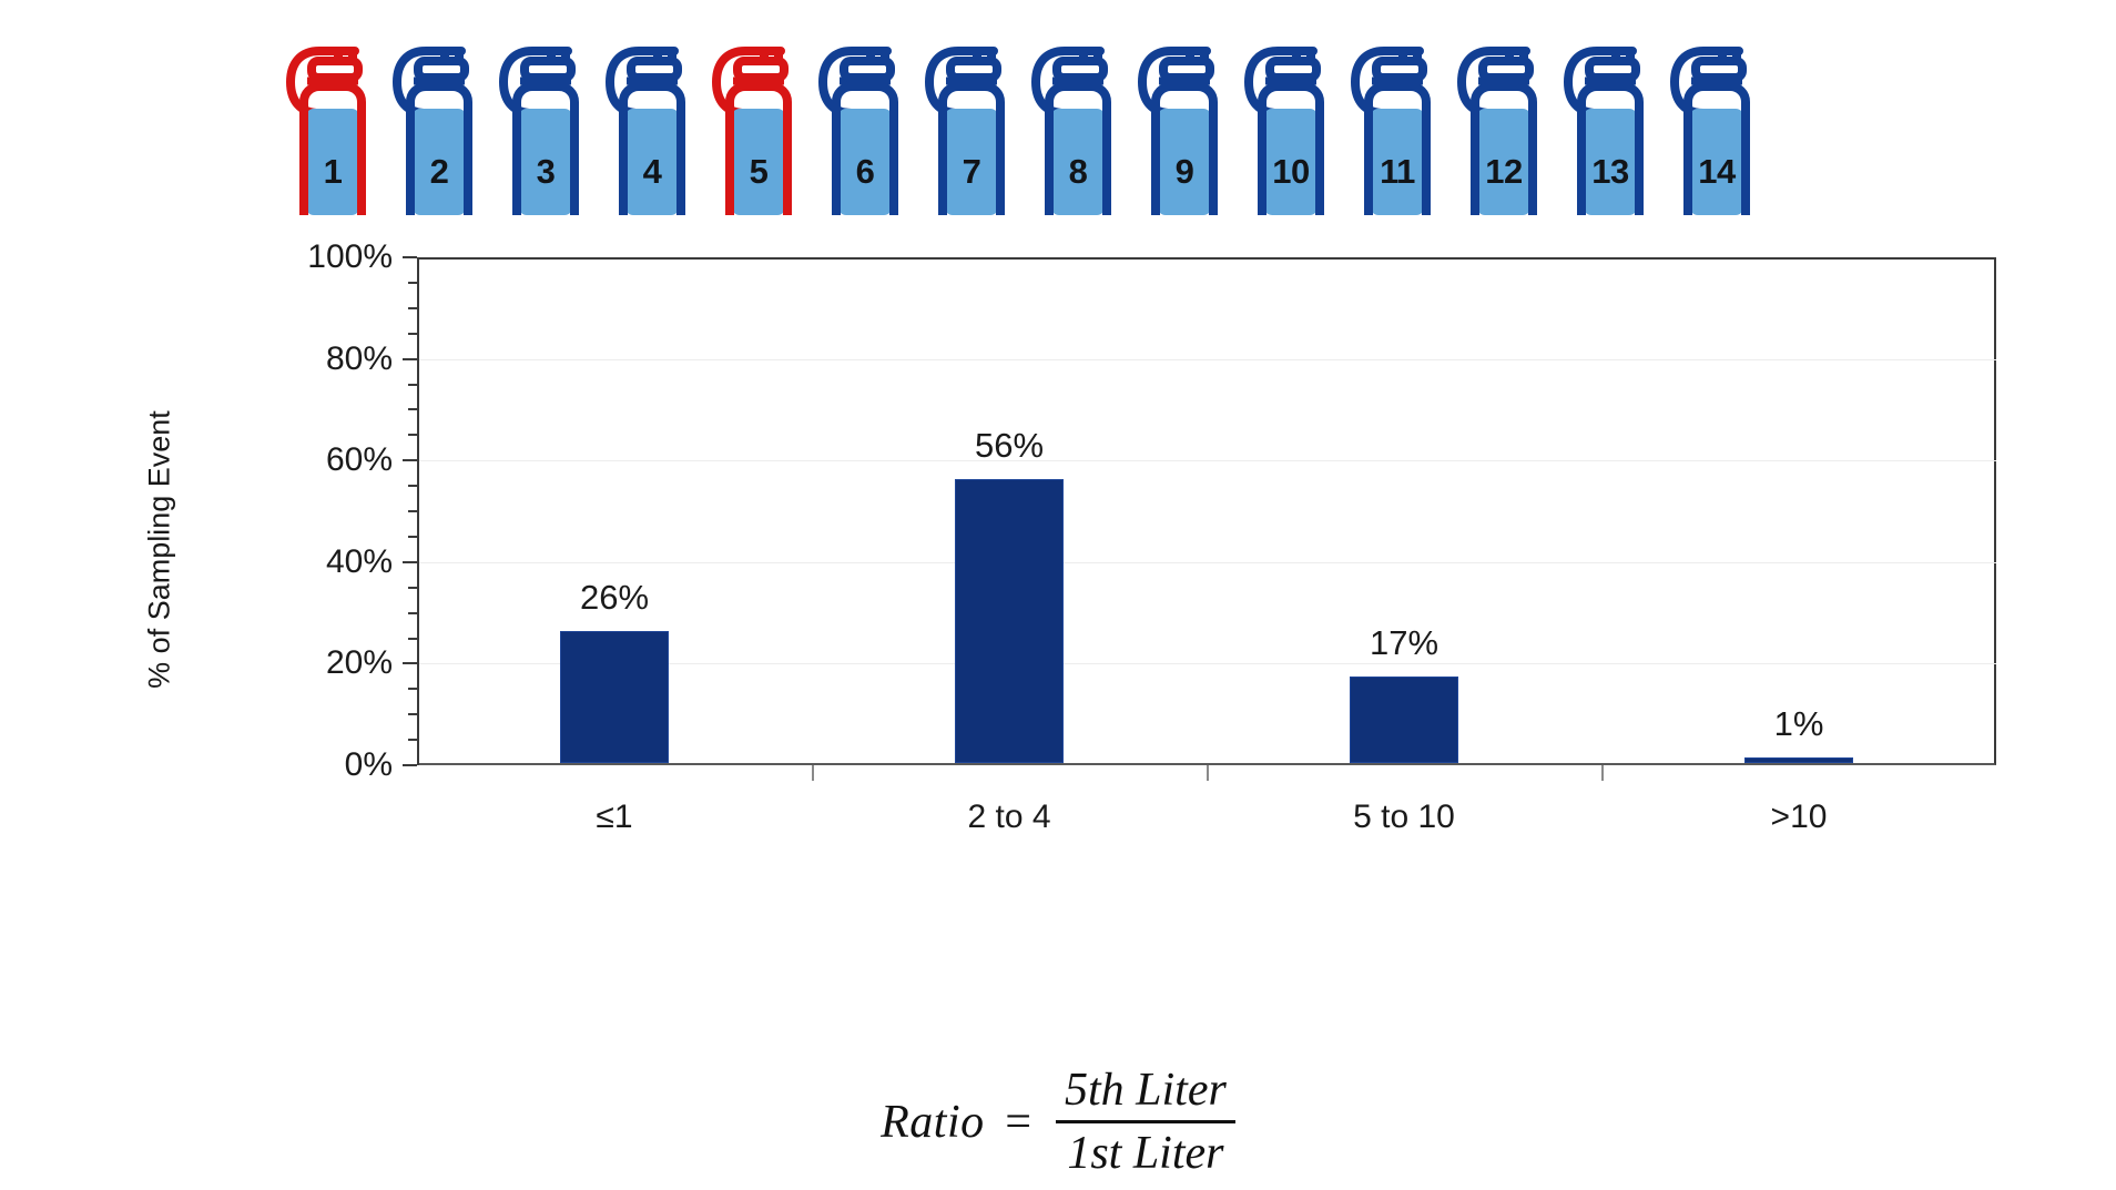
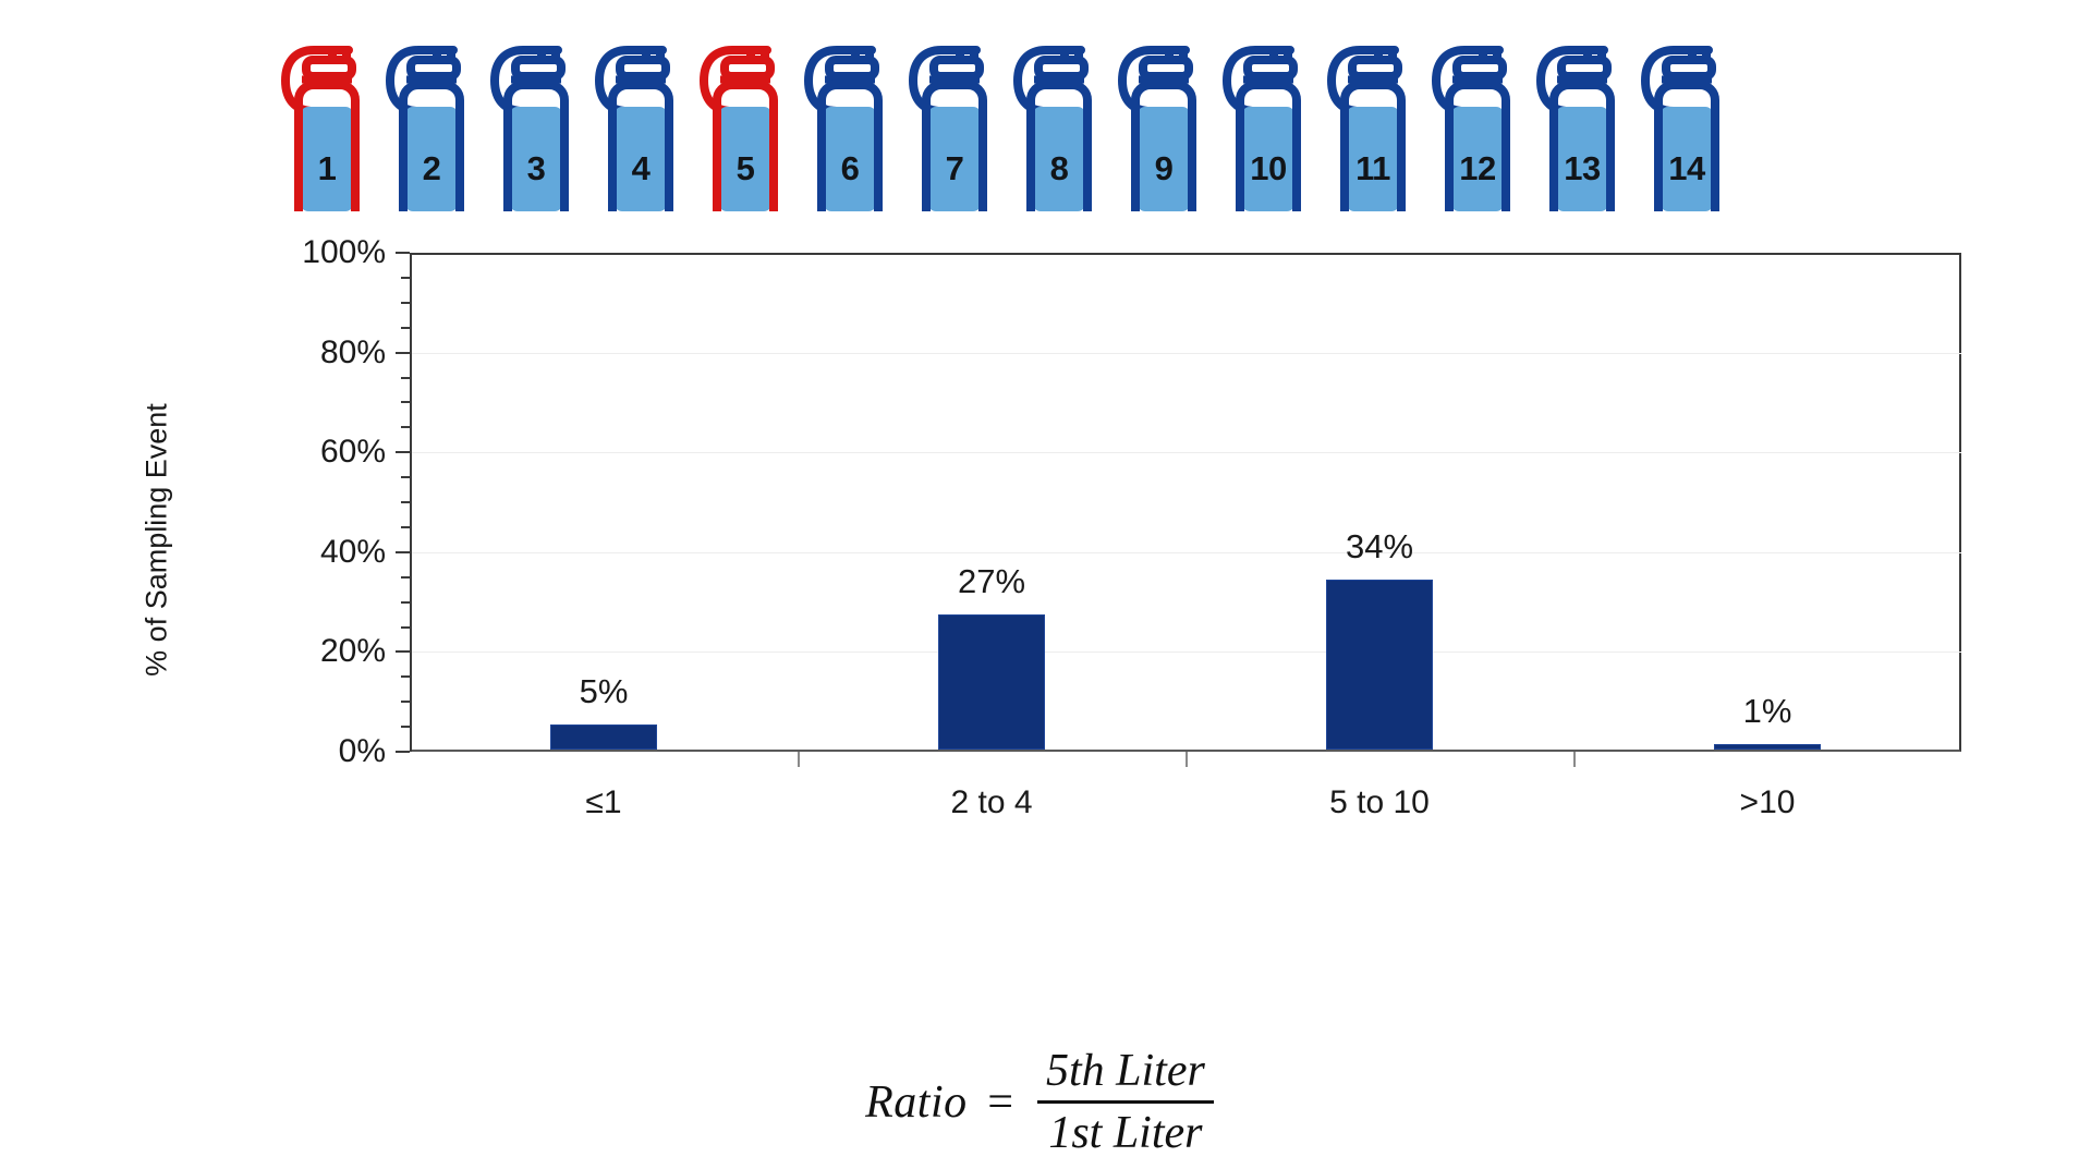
≤1: 26% -> 5%
2 to 4: 56% -> 27%
5 to 10: 17% -> 34%
